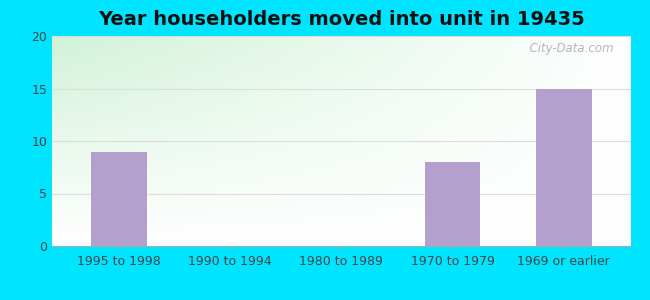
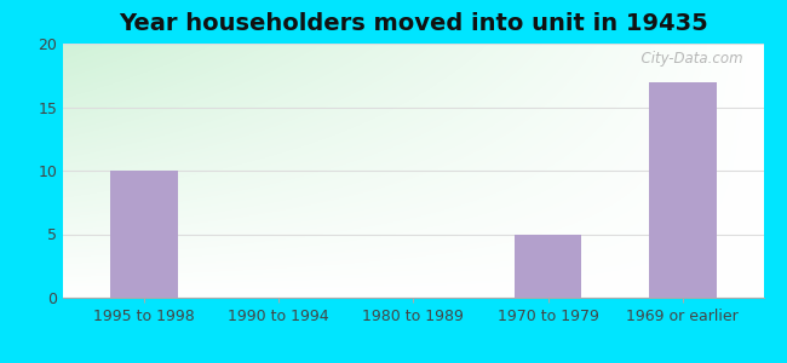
1995 to 1998: 9 -> 10
1970 to 1979: 8 -> 5
1969 or earlier: 15 -> 17
